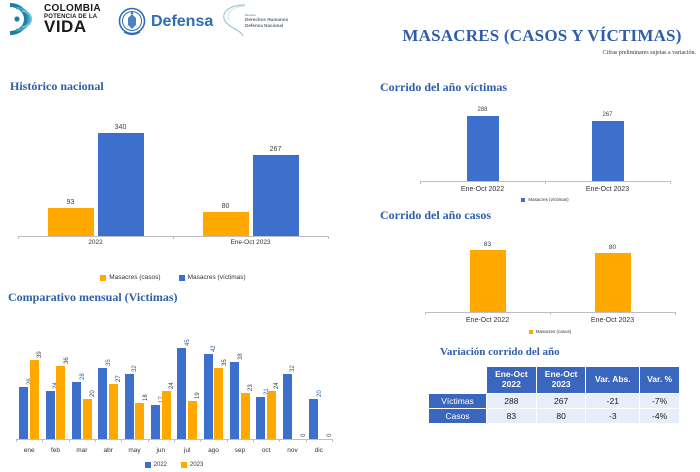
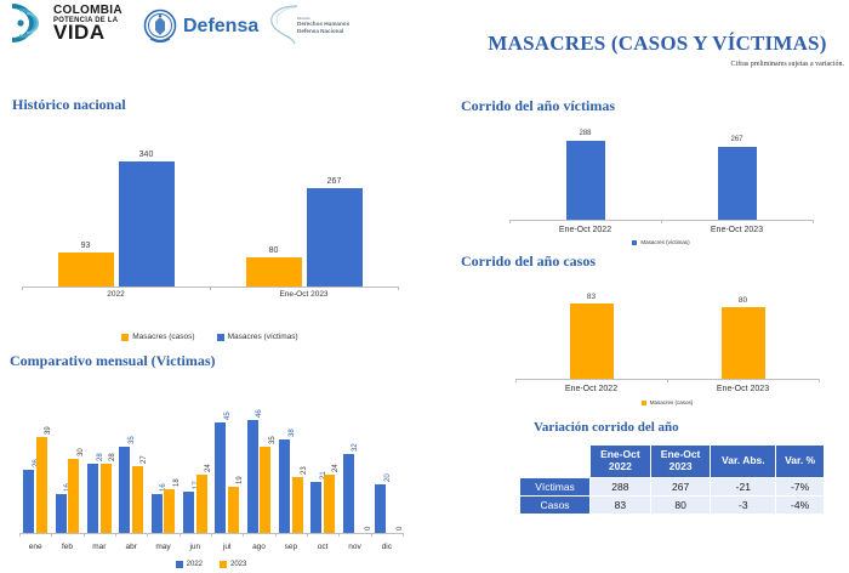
Comparativo mensual (Victimas)/2022/feb: 24 -> 16
Comparativo mensual (Victimas)/2023/feb: 36 -> 30
Comparativo mensual (Victimas)/2023/mar: 20 -> 28
Comparativo mensual (Victimas)/2022/may: 32 -> 16
Comparativo mensual (Victimas)/2022/ago: 42 -> 46
